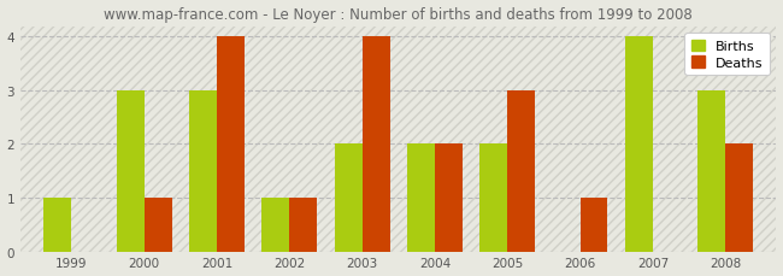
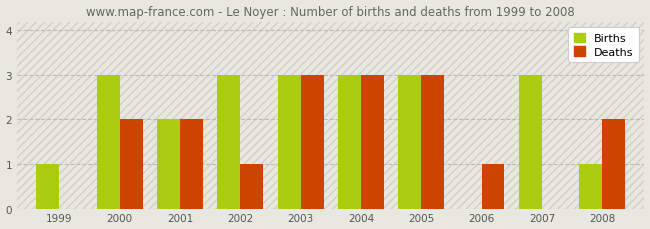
Deaths/2000: 1 -> 2
Births/2001: 3 -> 2
Deaths/2001: 4 -> 2
Births/2002: 1 -> 3
Births/2003: 2 -> 3
Deaths/2003: 4 -> 3
Births/2004: 2 -> 3
Deaths/2004: 2 -> 3
Births/2005: 2 -> 3
Births/2007: 4 -> 3
Births/2008: 3 -> 1
